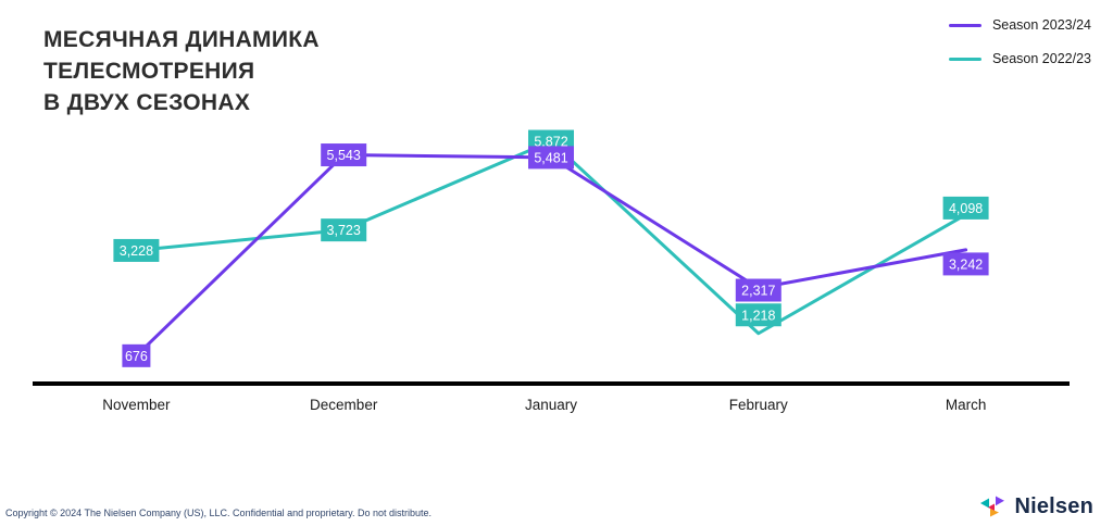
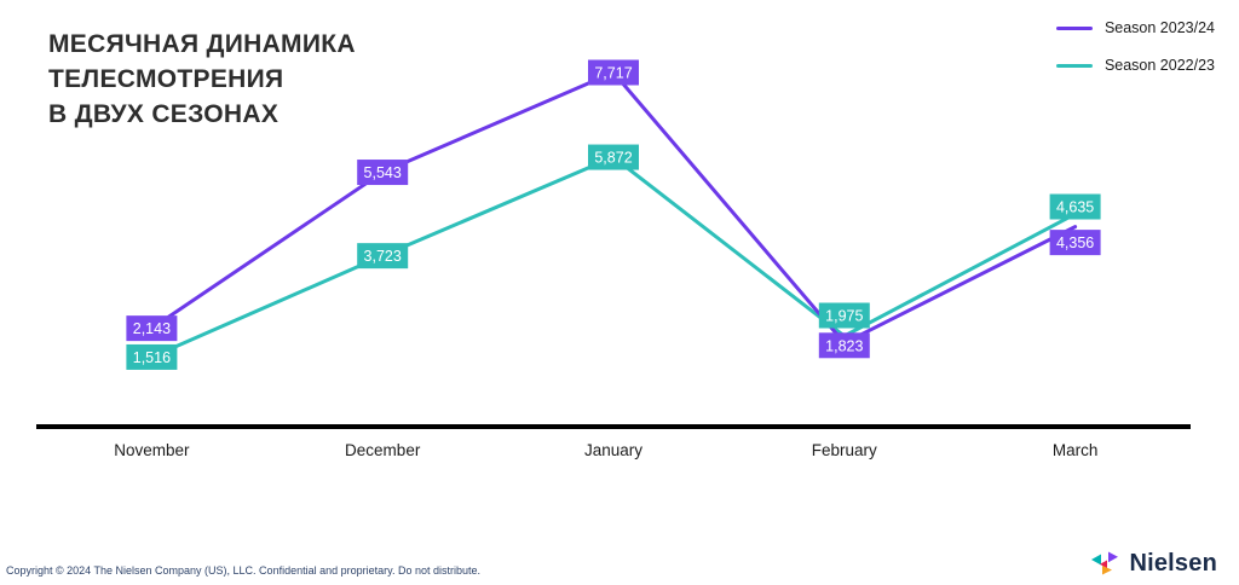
Season 2023/24/November: 676 -> 2,143
Season 2022/23/November: 3,228 -> 1,516
Season 2023/24/January: 5,481 -> 7,717
Season 2023/24/February: 2,317 -> 1,823
Season 2022/23/February: 1,218 -> 1,975
Season 2023/24/March: 3,242 -> 4,356
Season 2022/23/March: 4,098 -> 4,635
